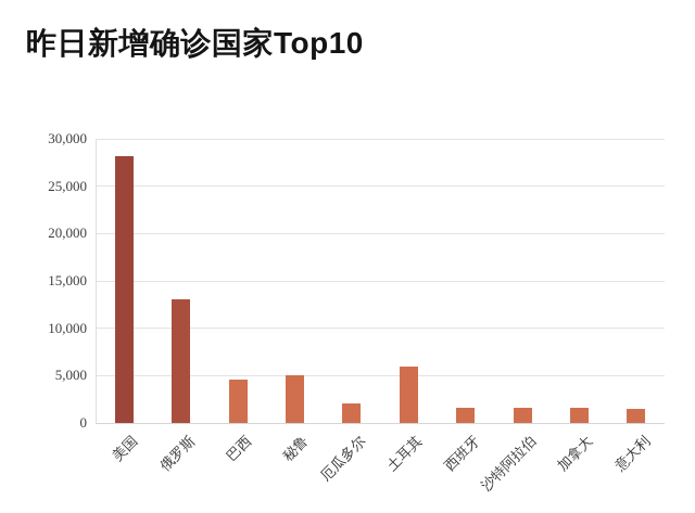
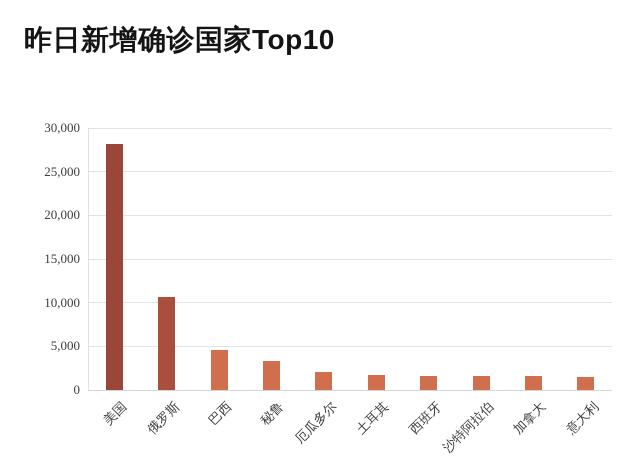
俄罗斯: 13000 -> 11000
秘鲁: 5000 -> 3000
土耳其: 6000 -> 2000
